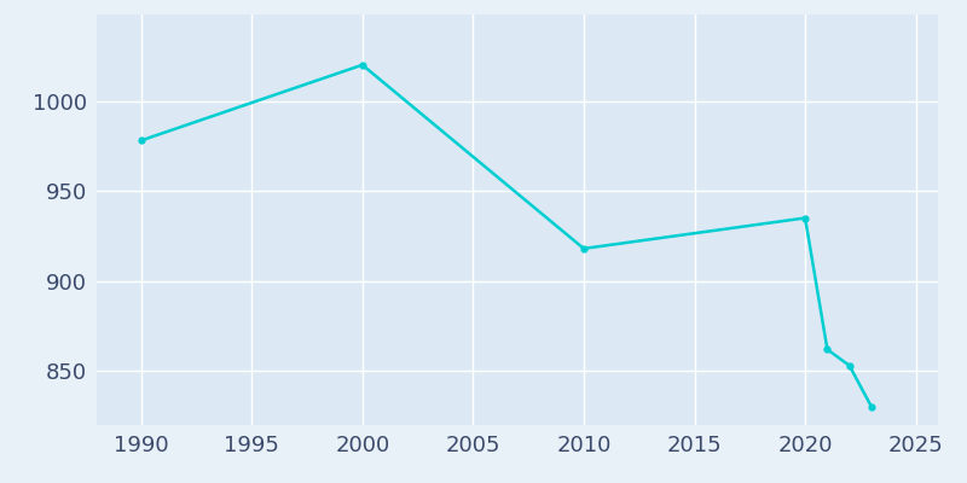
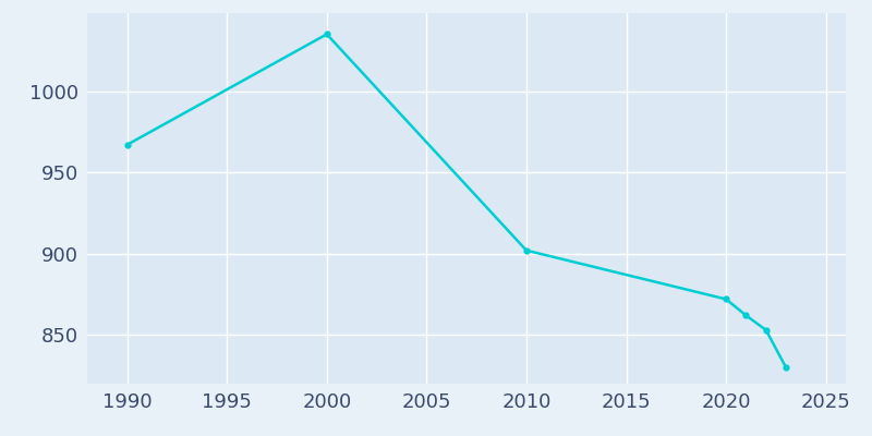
1990: 978 -> 967
2000: 1020 -> 1035
2010: 918 -> 902
2020: 935 -> 872
